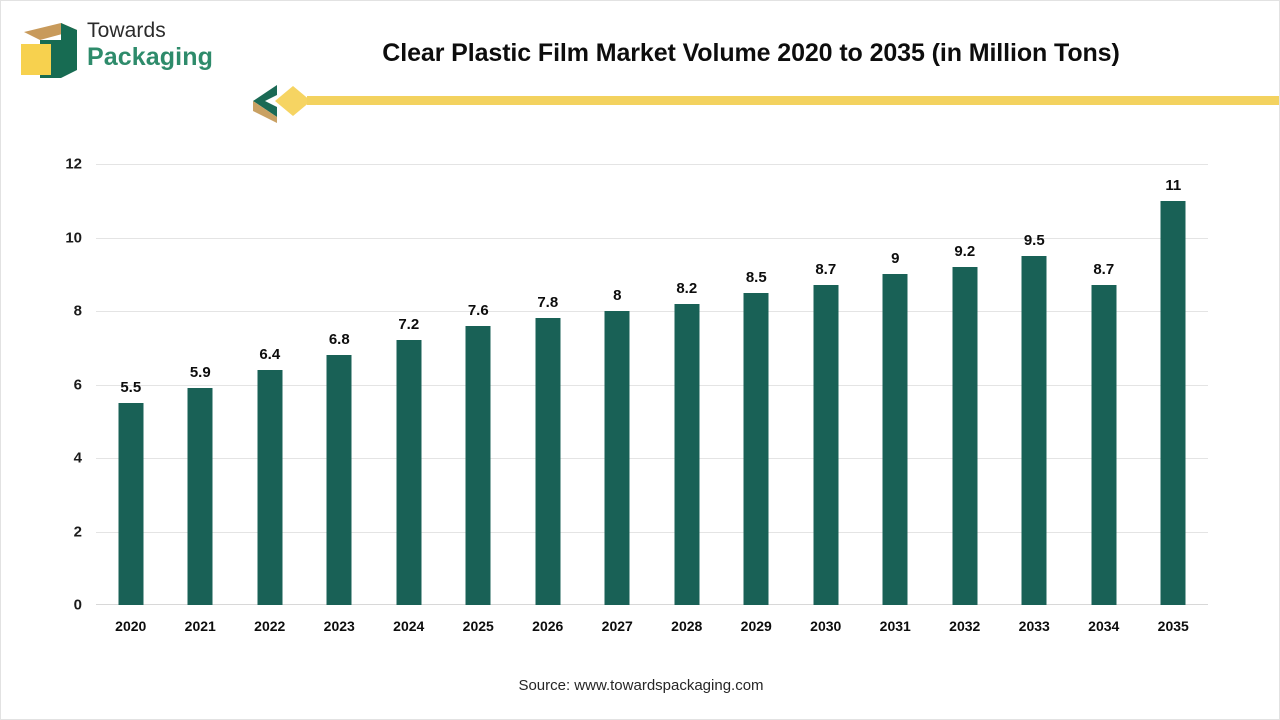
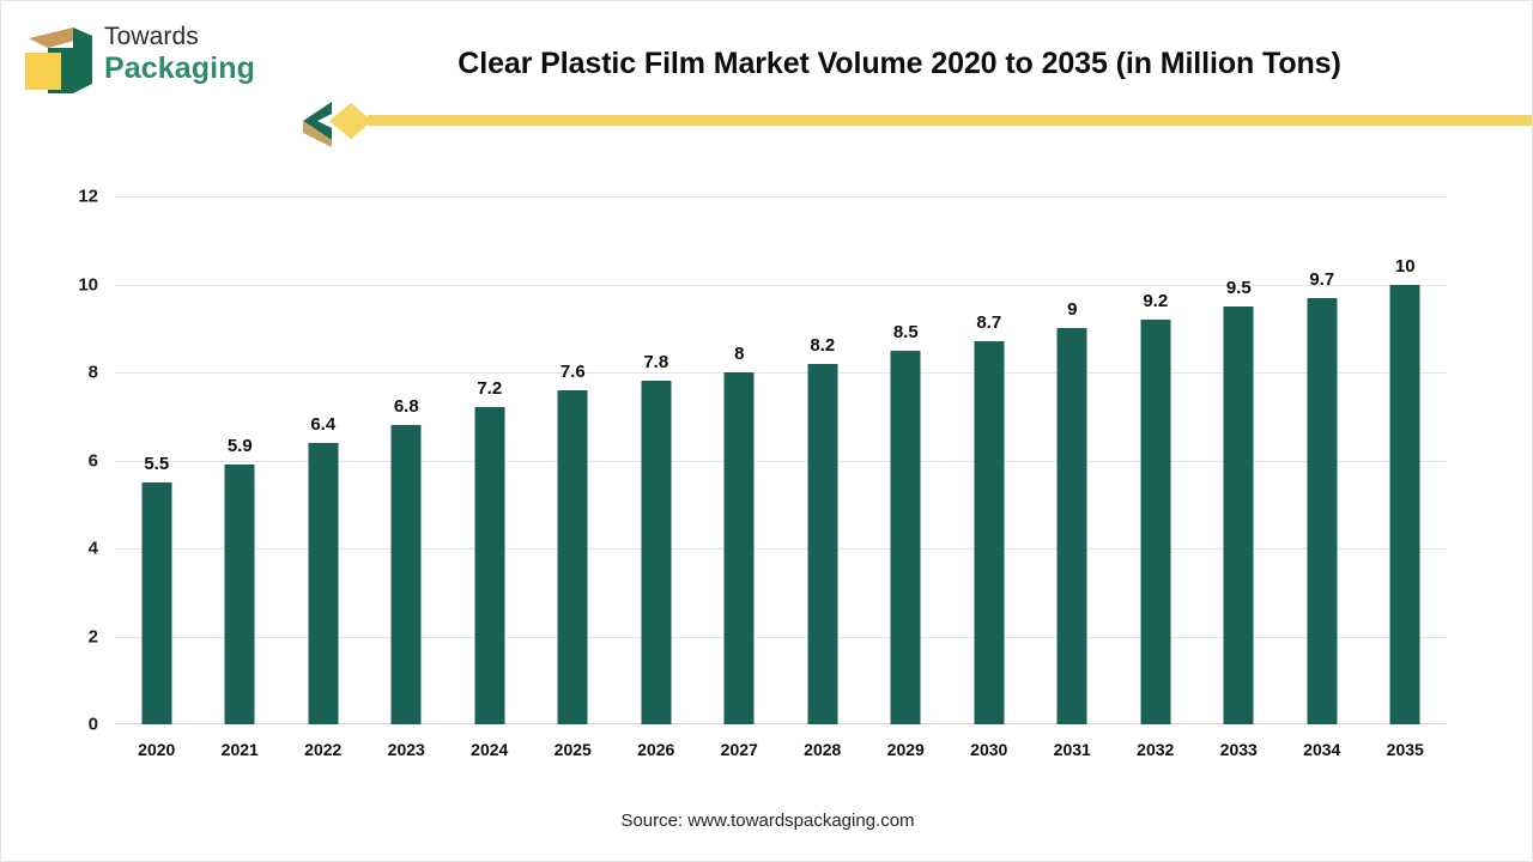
2034: 8.7 -> 9.7
2035: 11 -> 10
